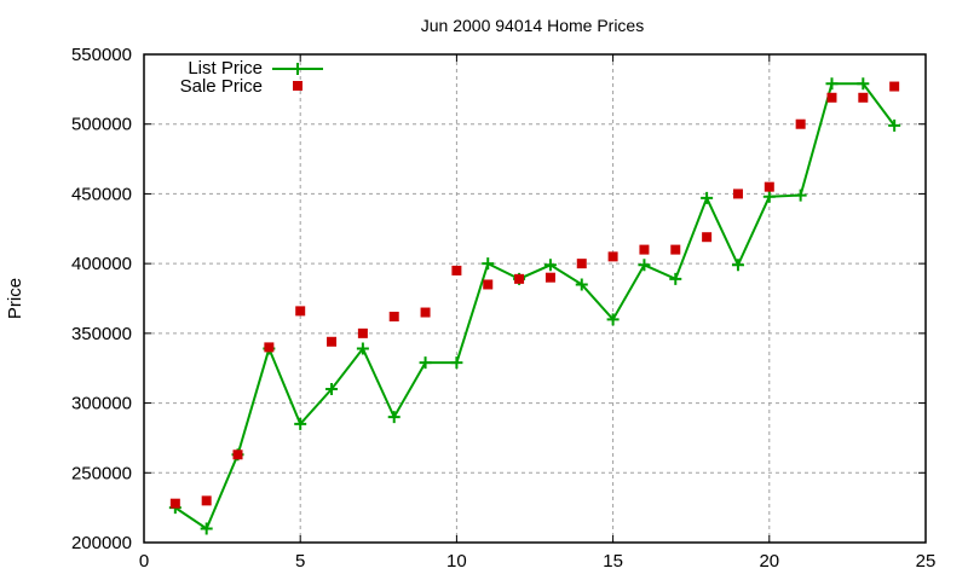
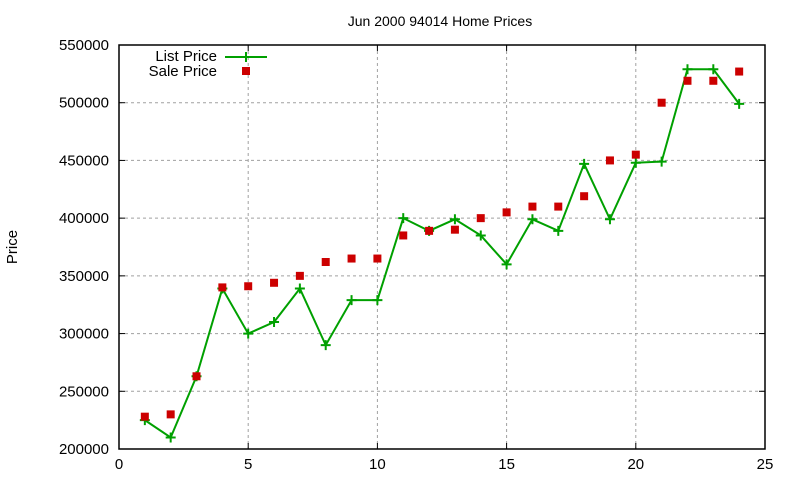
List Price/5: 285000 -> 300000
Sale Price/5: 366000 -> 341000
Sale Price/10: 395000 -> 365000
